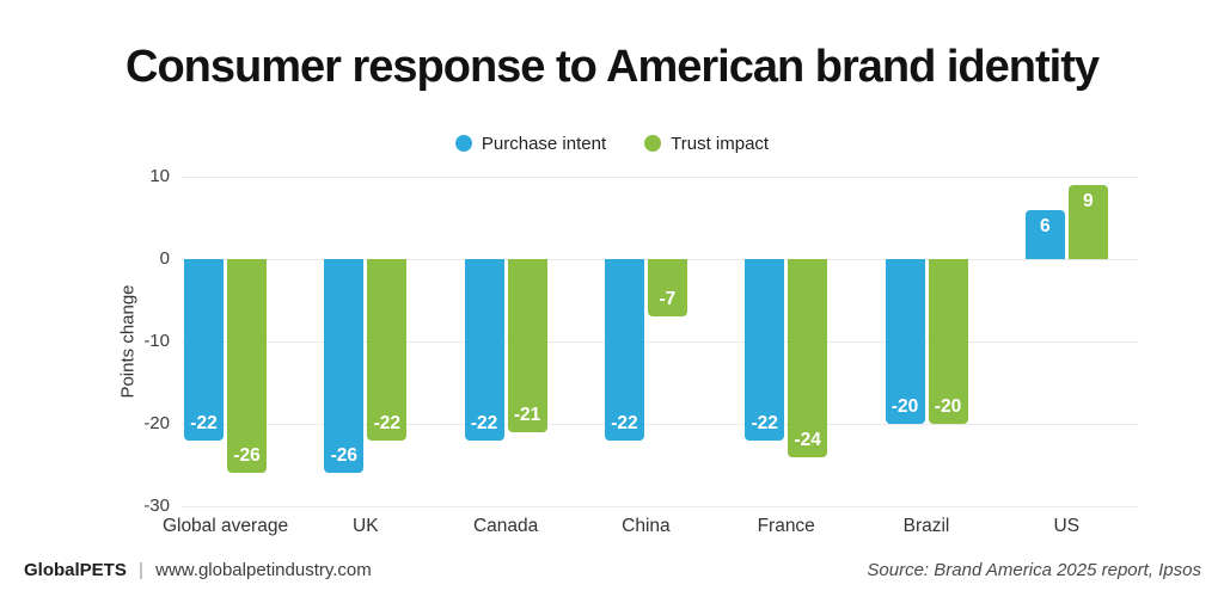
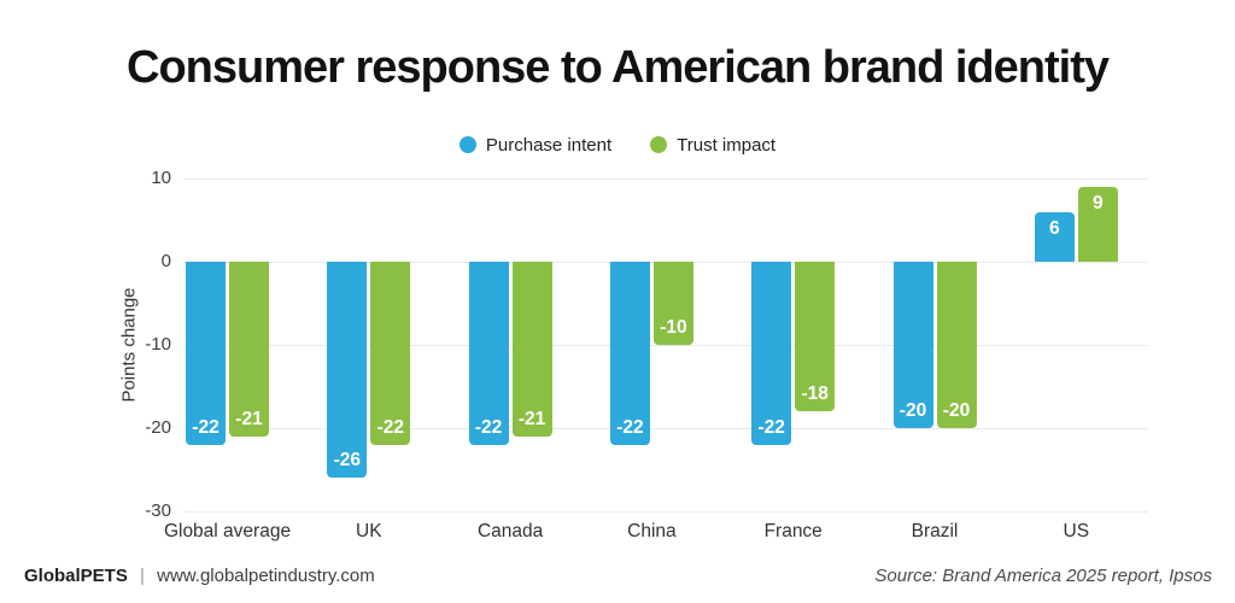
Trust impact/Global average: -26 -> -21
Trust impact/China: -7 -> -10
Trust impact/France: -24 -> -18
